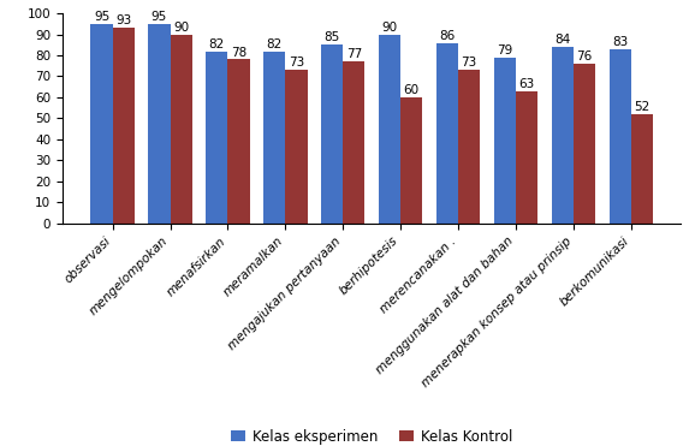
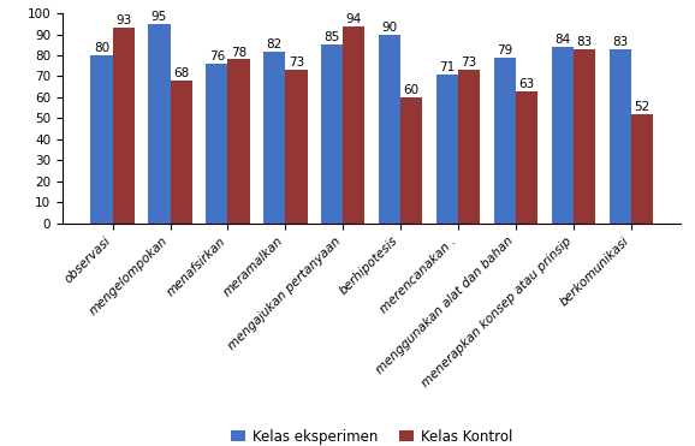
Kelas eksperimen/observasi: 95 -> 80
Kelas Kontrol/mengelompokan: 90 -> 68
Kelas eksperimen/menafsirkan: 82 -> 76
Kelas Kontrol/mengajukan pertanyaan: 77 -> 94
Kelas eksperimen/merencanakan .: 86 -> 71
Kelas Kontrol/menerapkan konsep atau prinsip: 76 -> 83
